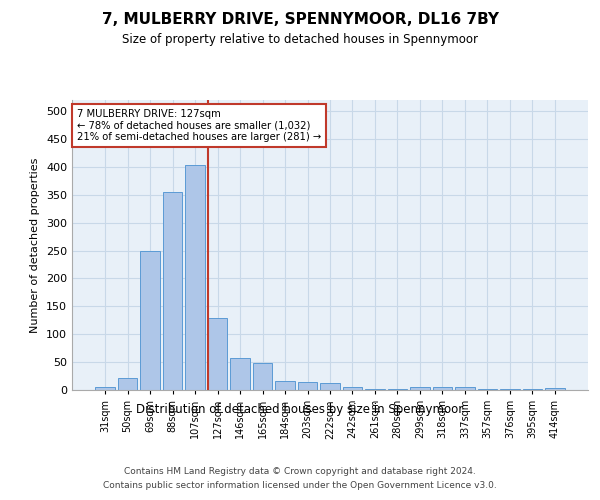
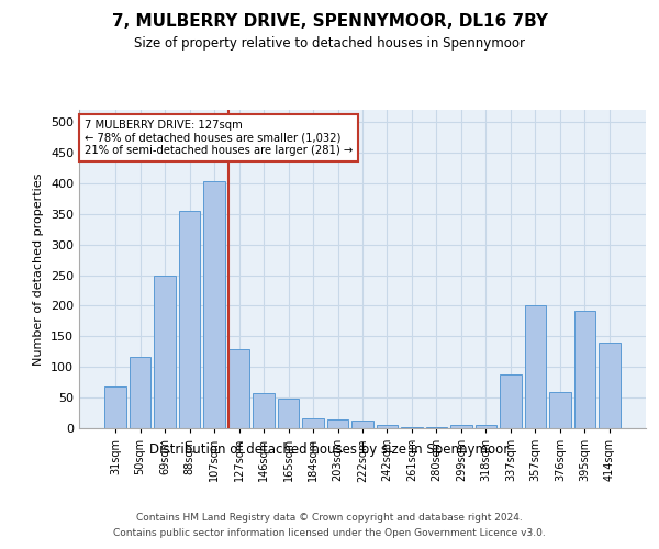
31sqm: 5 -> 68
50sqm: 22 -> 116
337sqm: 5 -> 88
357sqm: 1 -> 200
376sqm: 2 -> 60
395sqm: 1 -> 192
414sqm: 3 -> 140
